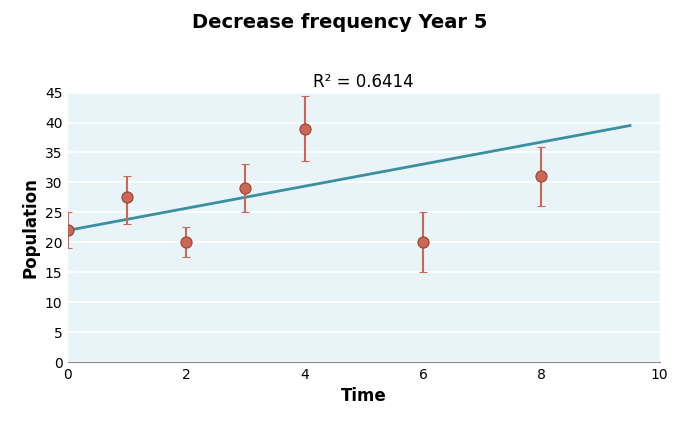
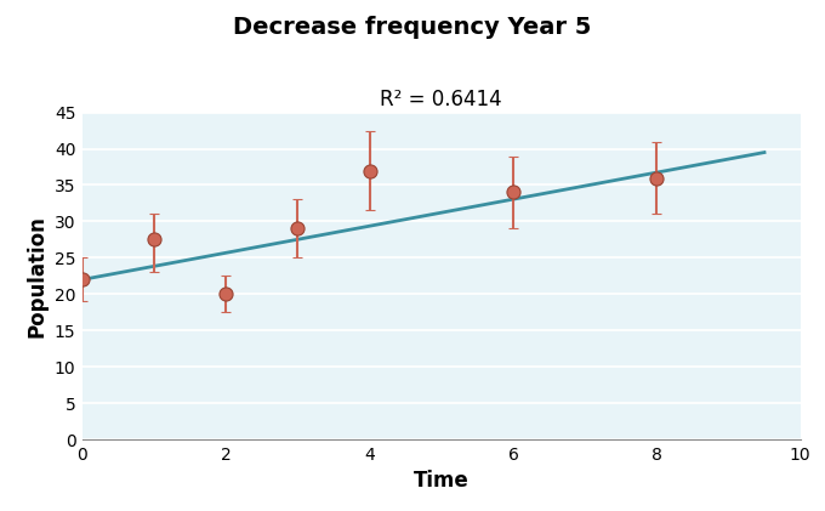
4: 39.0 -> 37.0
6: 20.0 -> 34.0
8: 31.0 -> 36.0
